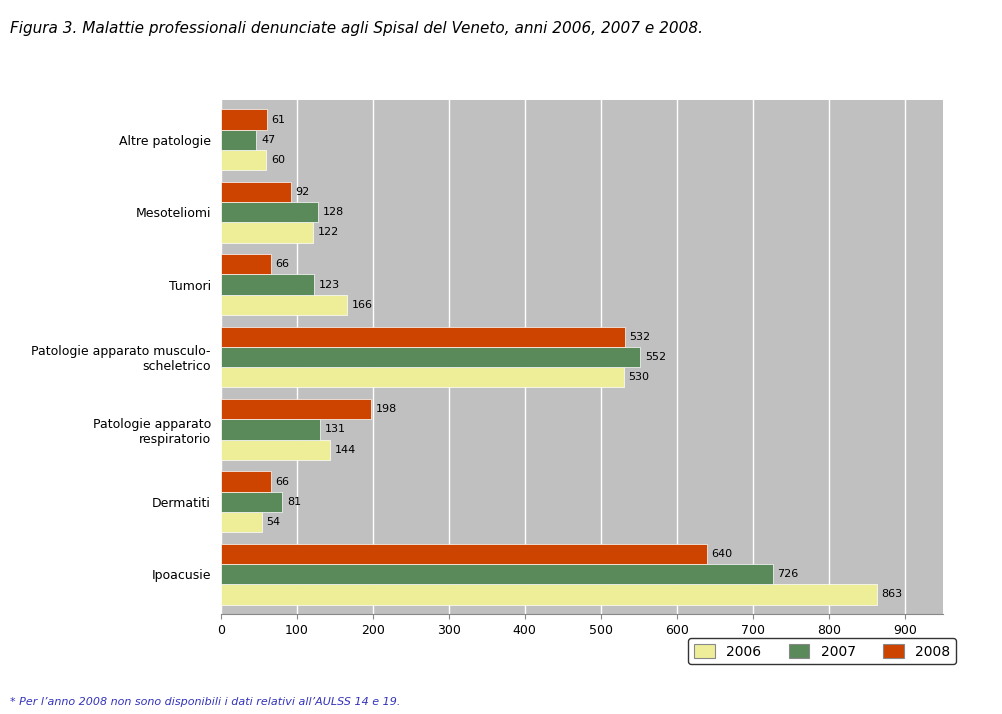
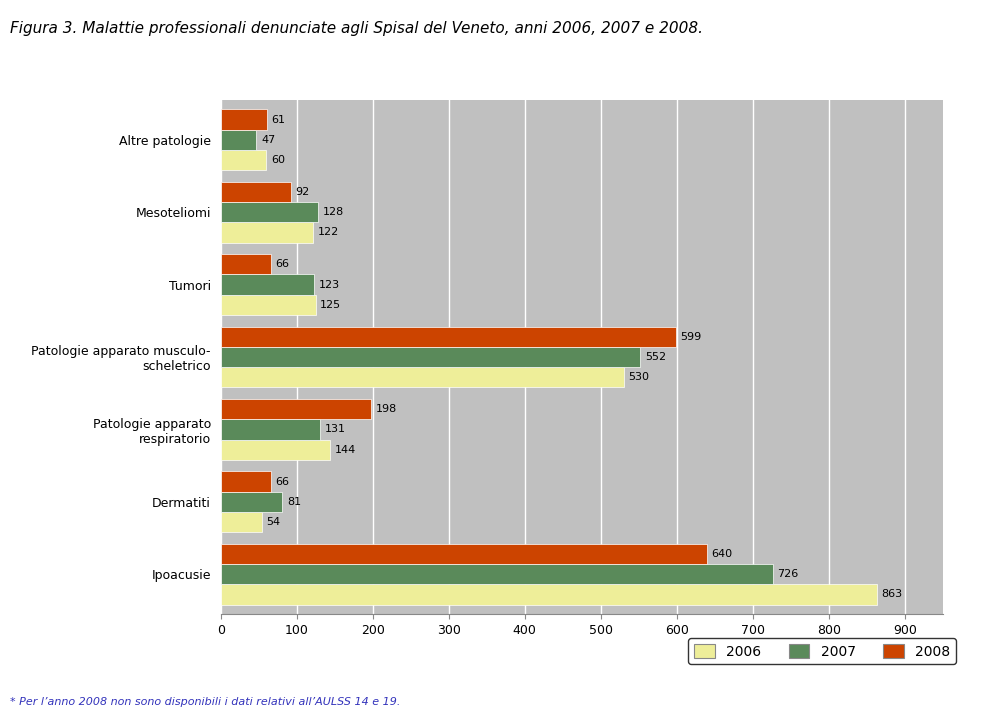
2006/Tumori: 166 -> 125
2008/Patologie apparato musculo- scheletrico: 532 -> 599
